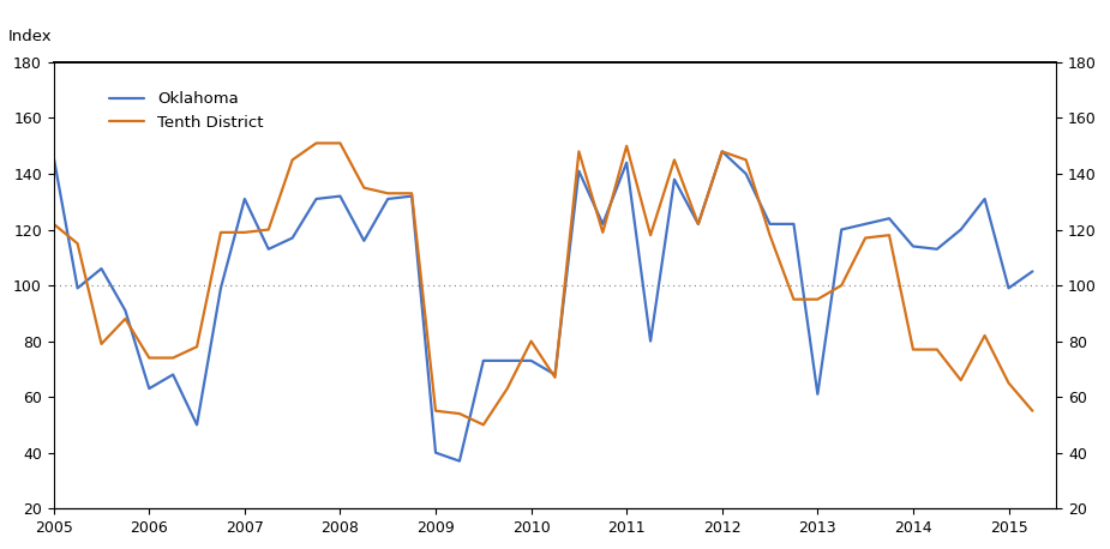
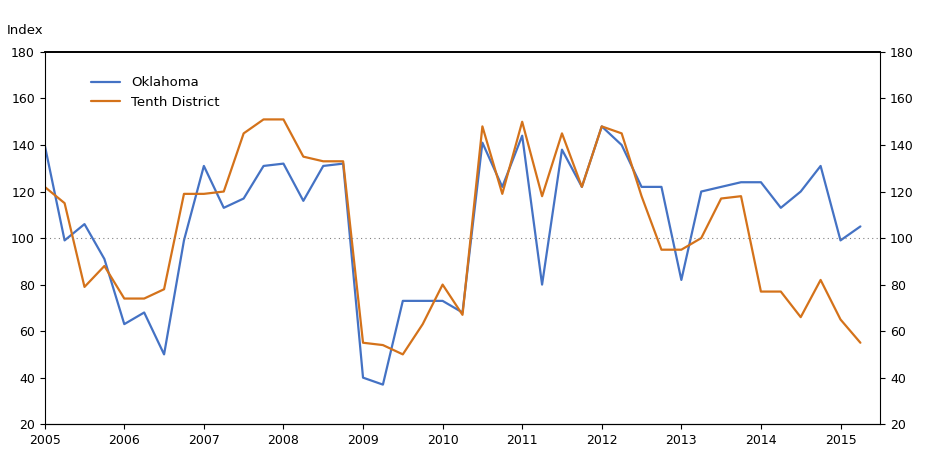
Oklahoma/2005: 146 -> 140
Oklahoma/2013: 61 -> 82
Oklahoma/2014: 114 -> 124
